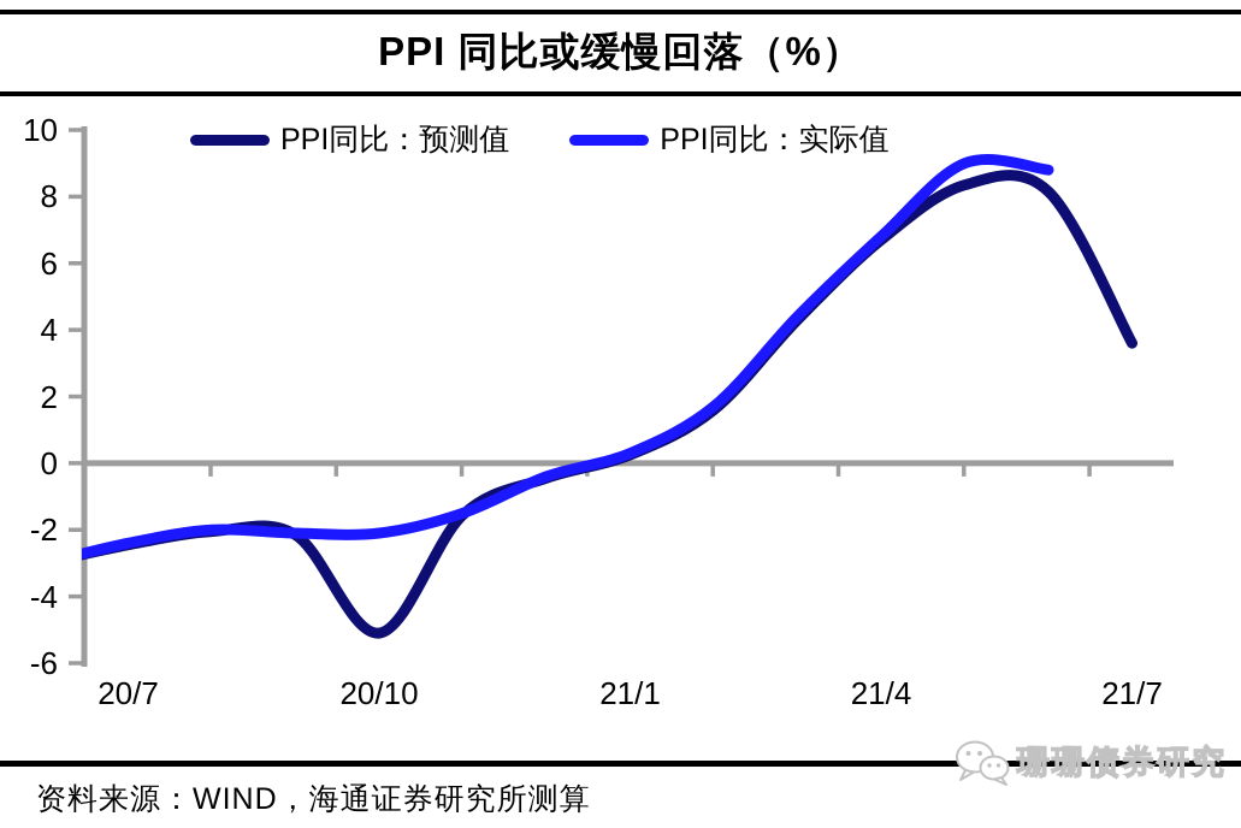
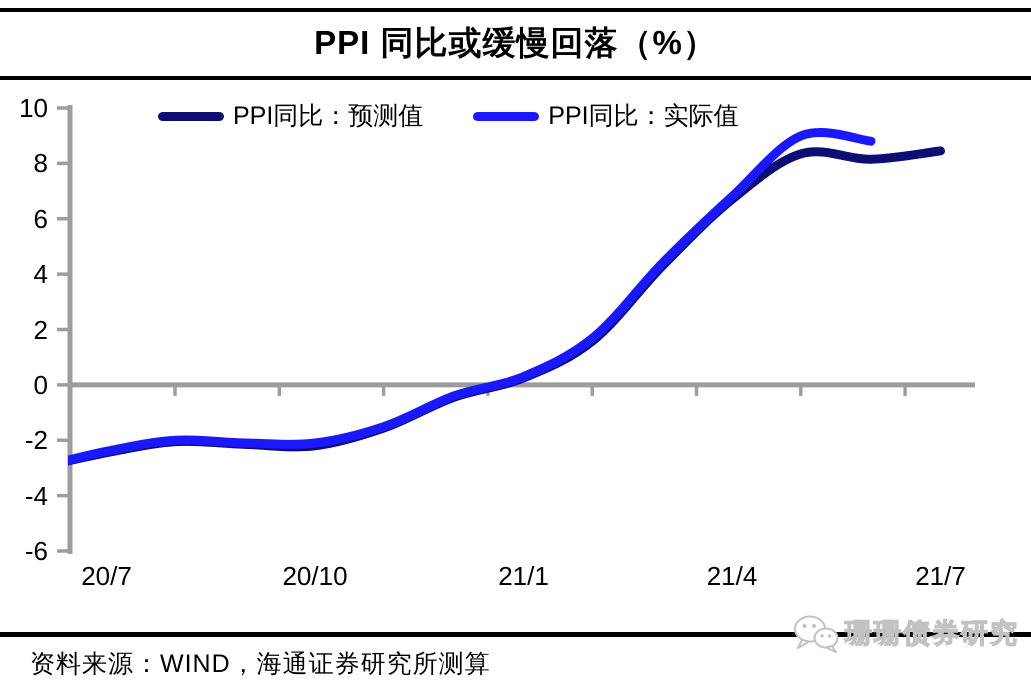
PPI同比：预测值/20/10: -5.1 -> -2.2
PPI同比：预测值/21/7: 3.6 -> 8.4
